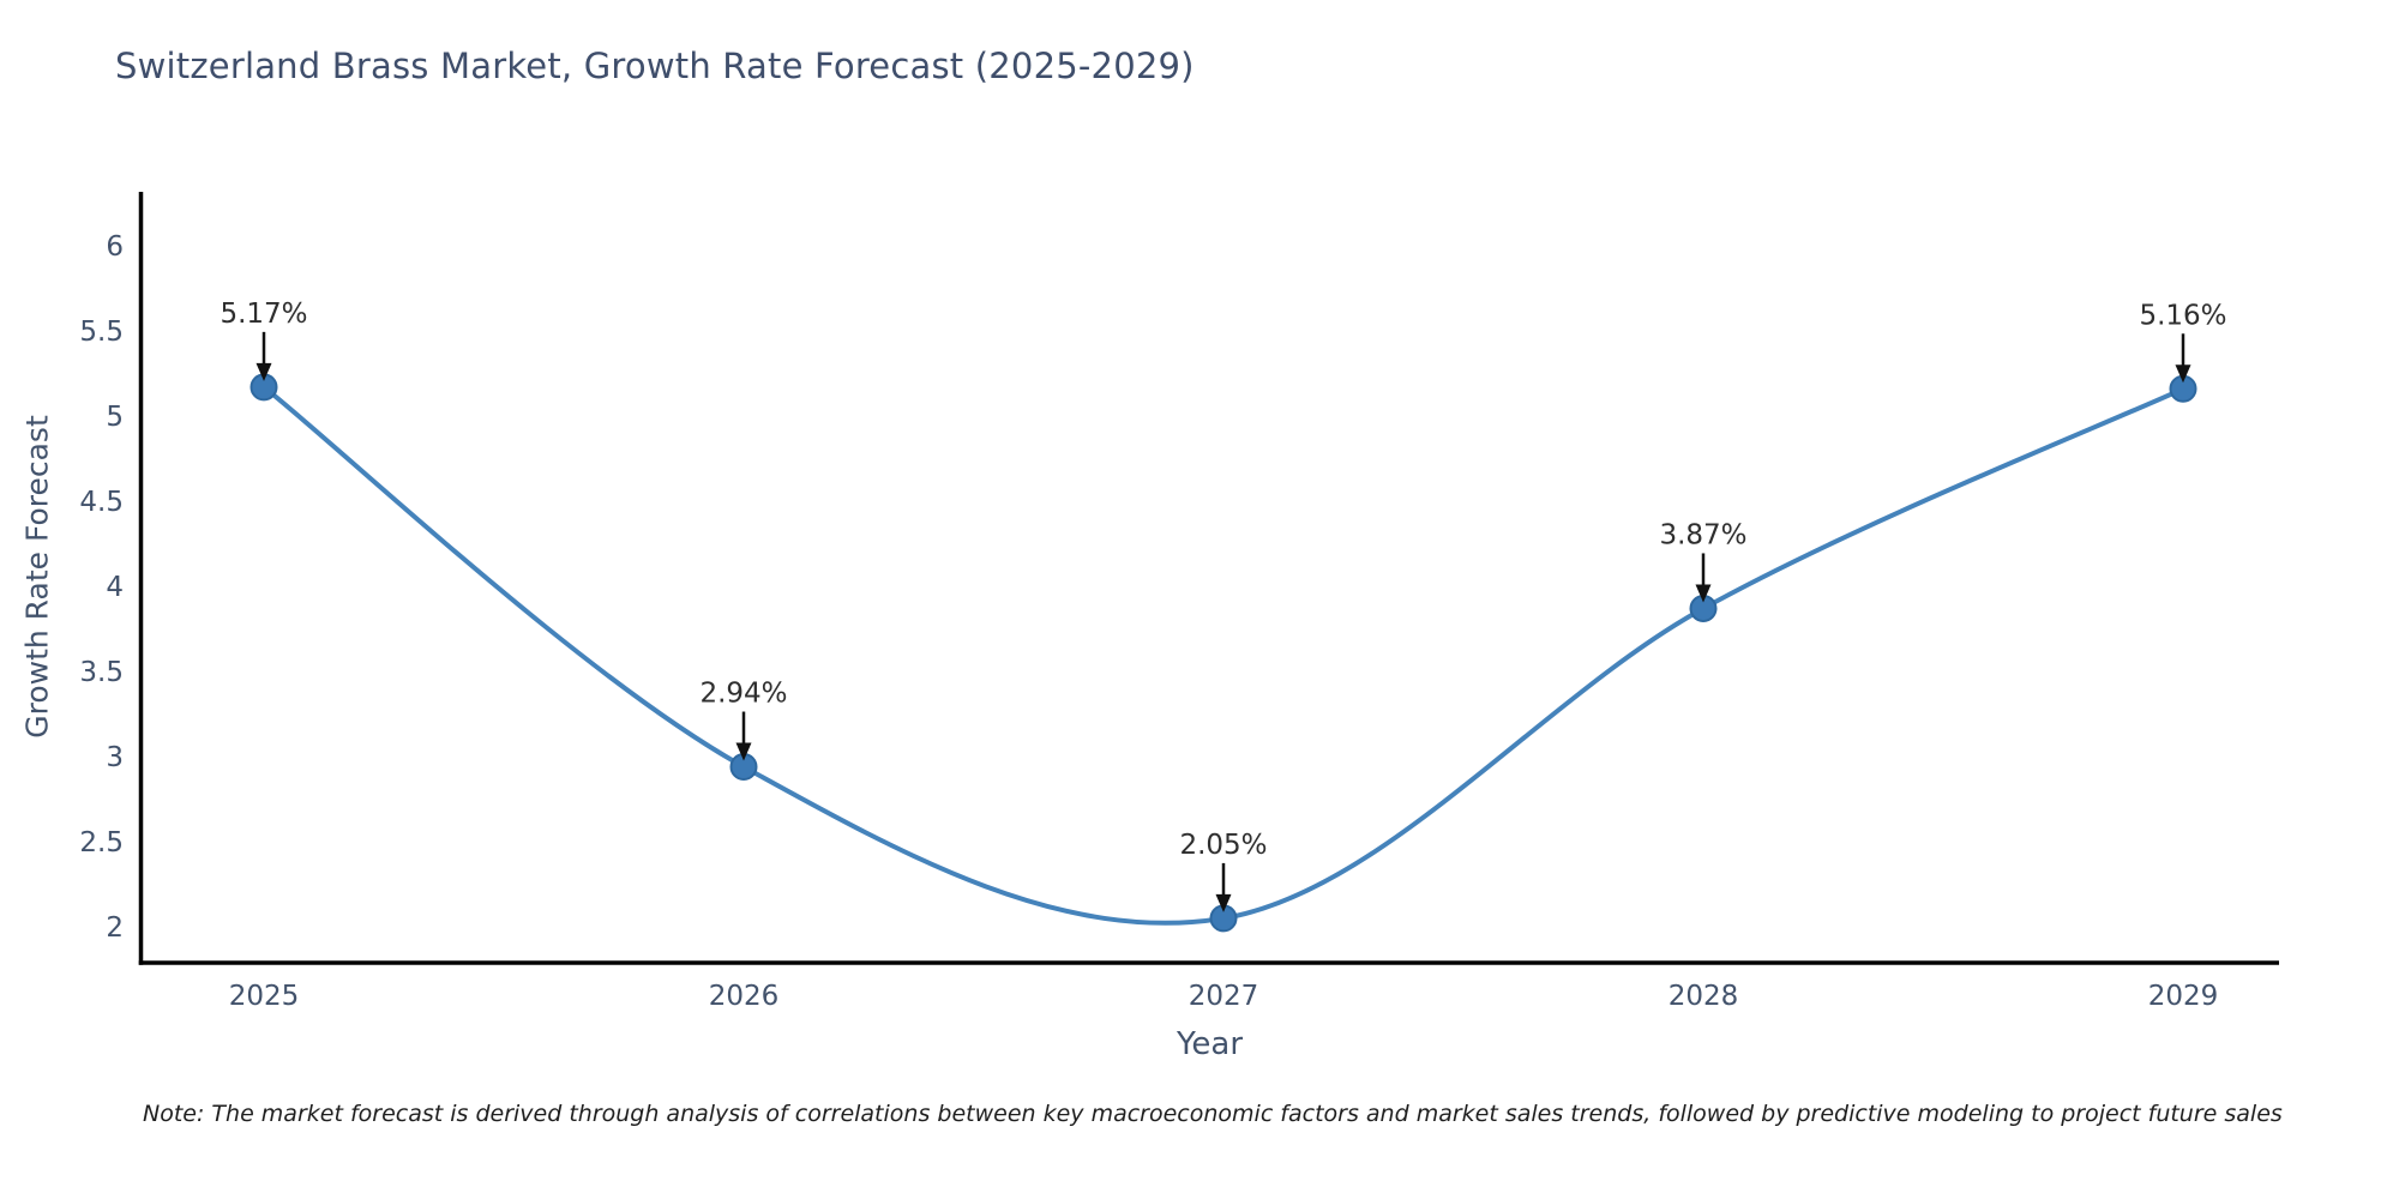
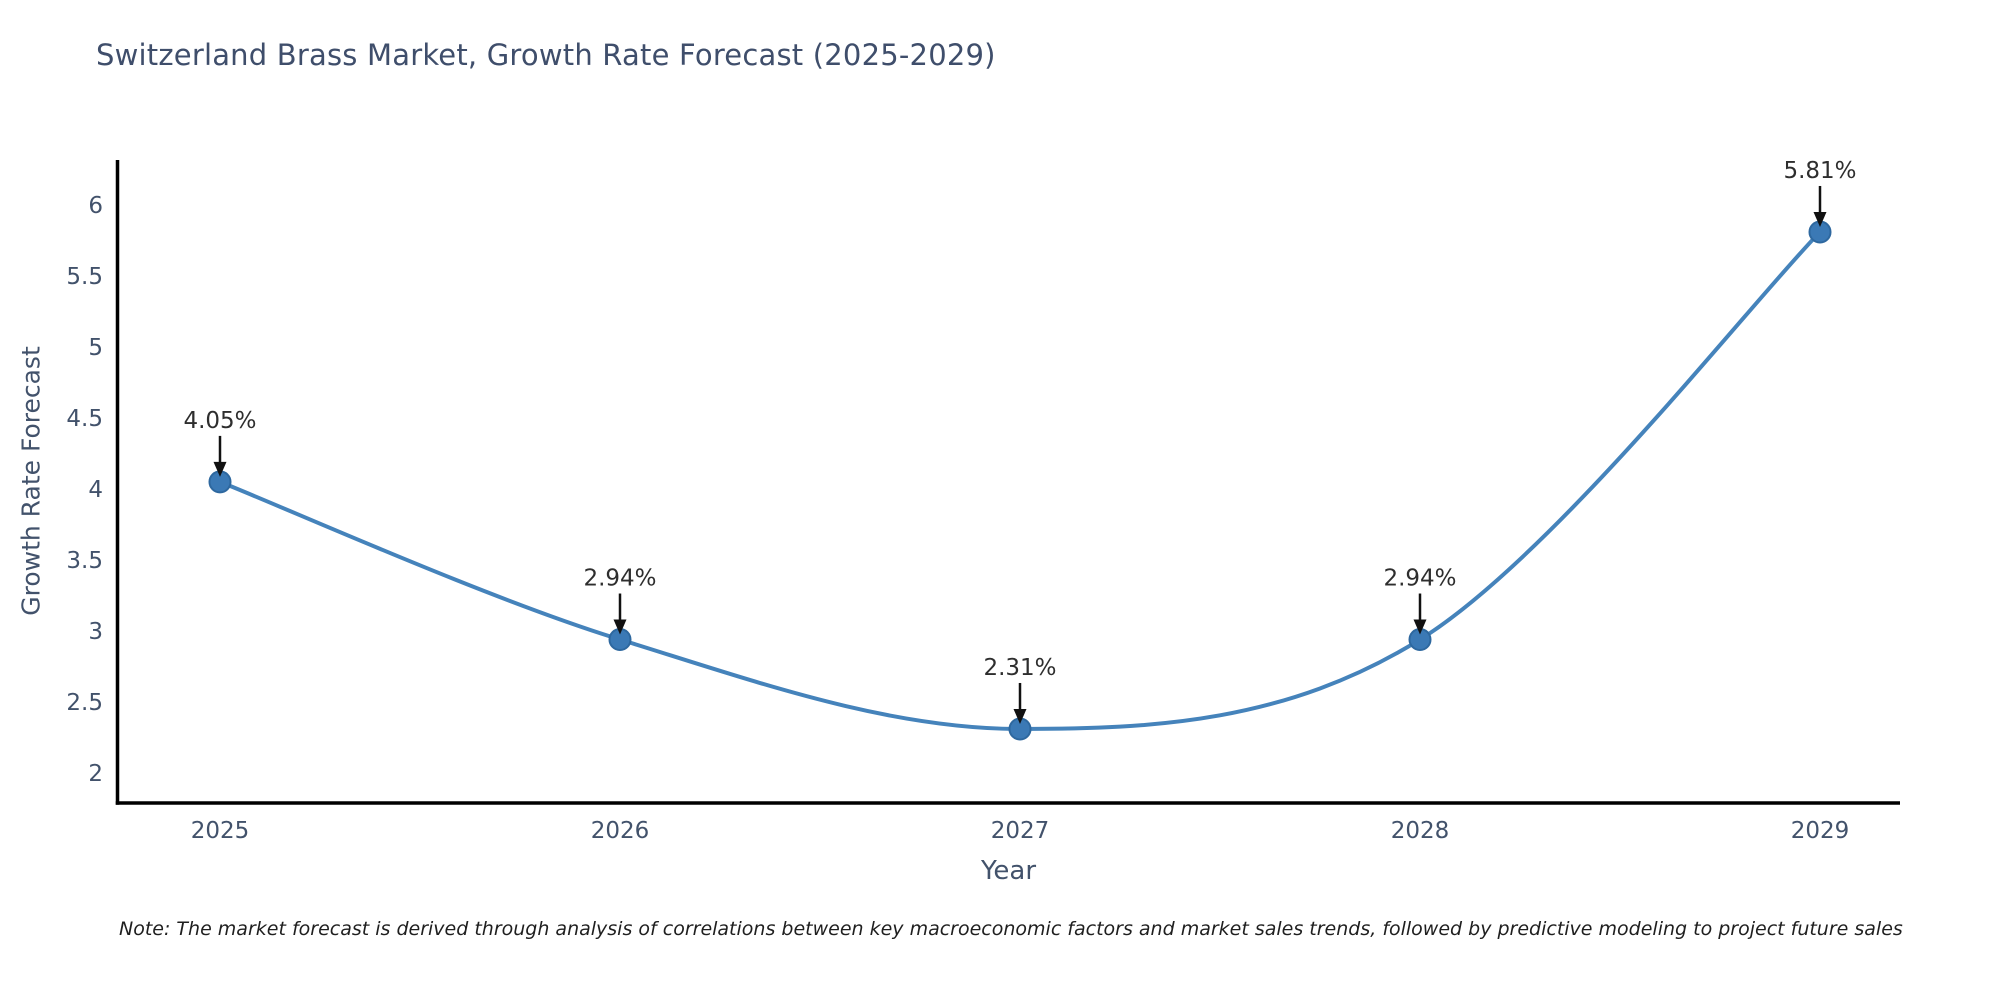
2025: 5.17% -> 4.05%
2027: 2.05% -> 2.31%
2028: 3.87% -> 2.94%
2029: 5.16% -> 5.81%
